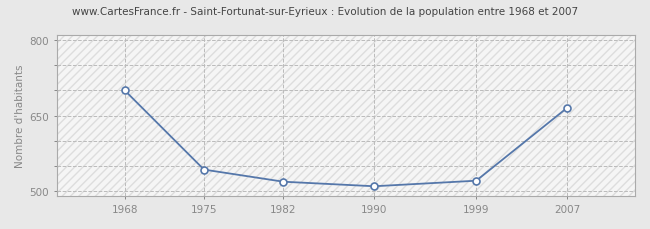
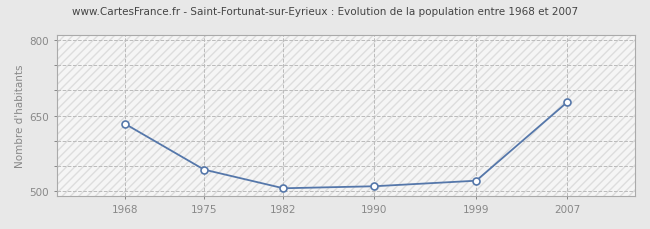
1968: 700 -> 634
1982: 519 -> 506
2007: 665 -> 676
